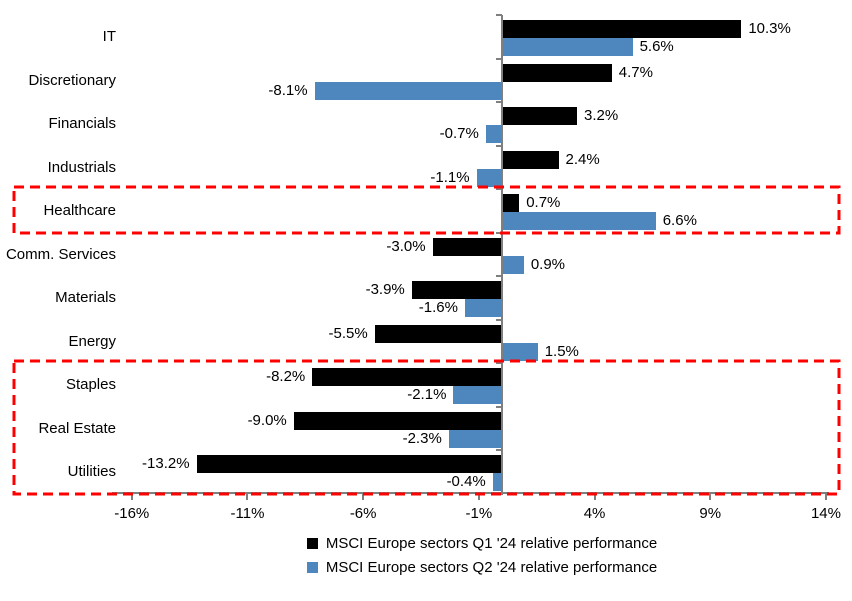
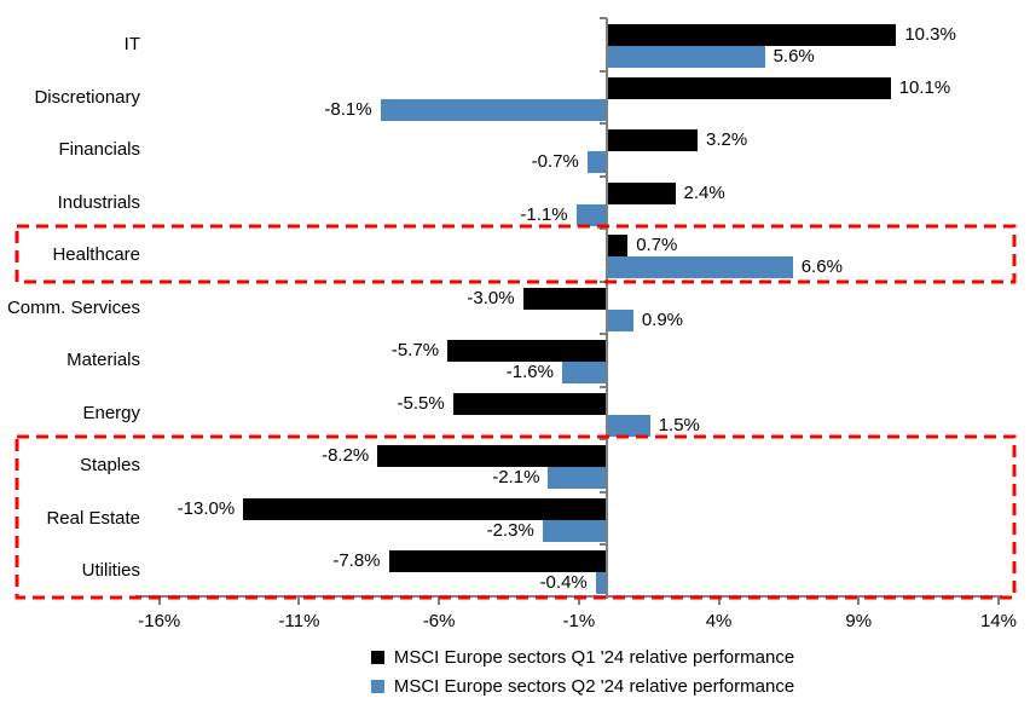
MSCI Europe sectors Q1 '24 relative performance/Discretionary: 4.7% -> 10.1%
MSCI Europe sectors Q1 '24 relative performance/Materials: -3.9% -> -5.7%
MSCI Europe sectors Q1 '24 relative performance/Real Estate: -9.0% -> -13.0%
MSCI Europe sectors Q1 '24 relative performance/Utilities: -13.2% -> -7.8%
